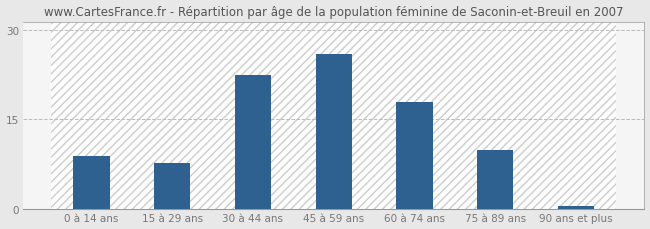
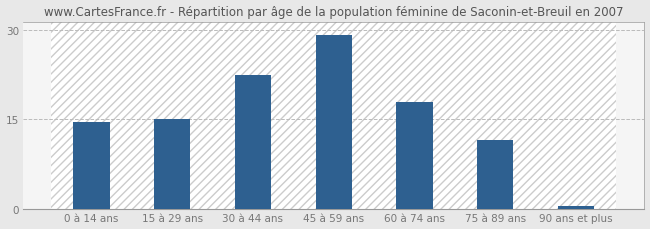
0 à 14 ans: 8.8 -> 14.5
15 à 29 ans: 7.6 -> 15.1
45 à 59 ans: 26.0 -> 29.3
75 à 89 ans: 9.8 -> 11.5
